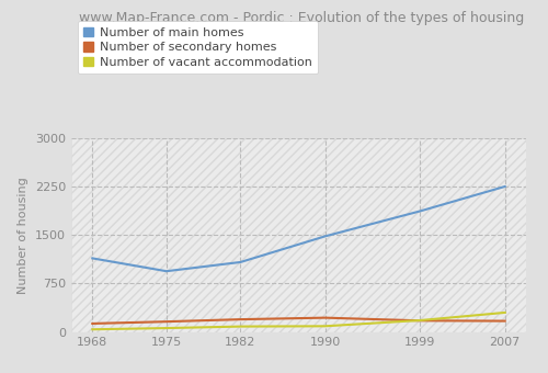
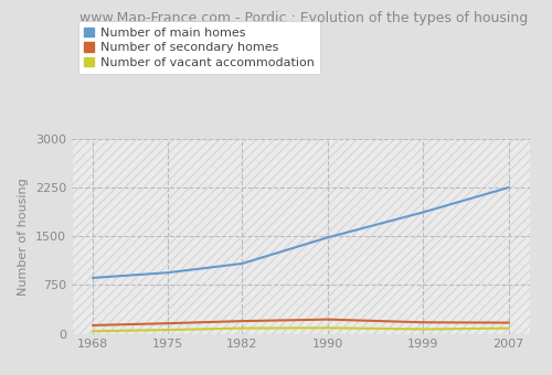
Number of main homes/1968: 1140 -> 860
Number of vacant accommodation/1999: 180 -> 70
Number of vacant accommodation/2007: 300 -> 80
